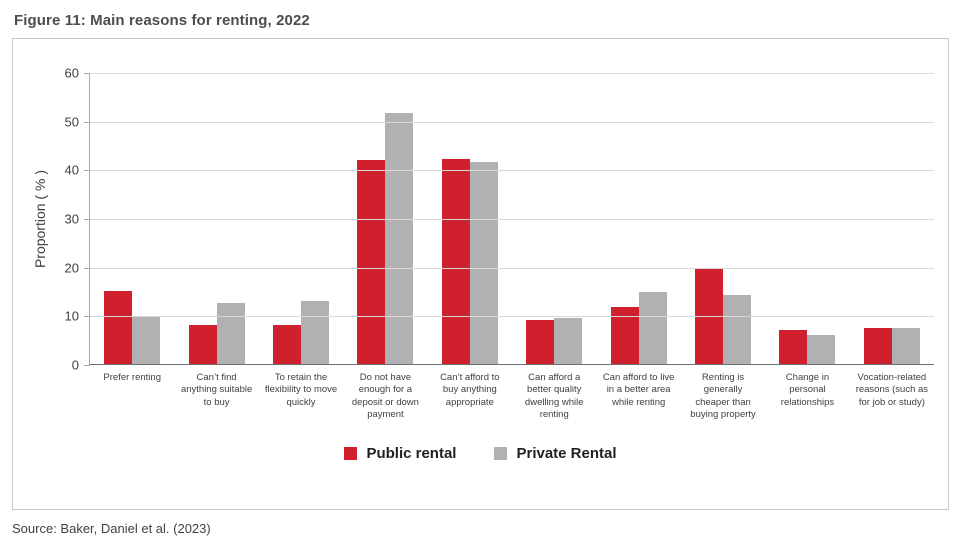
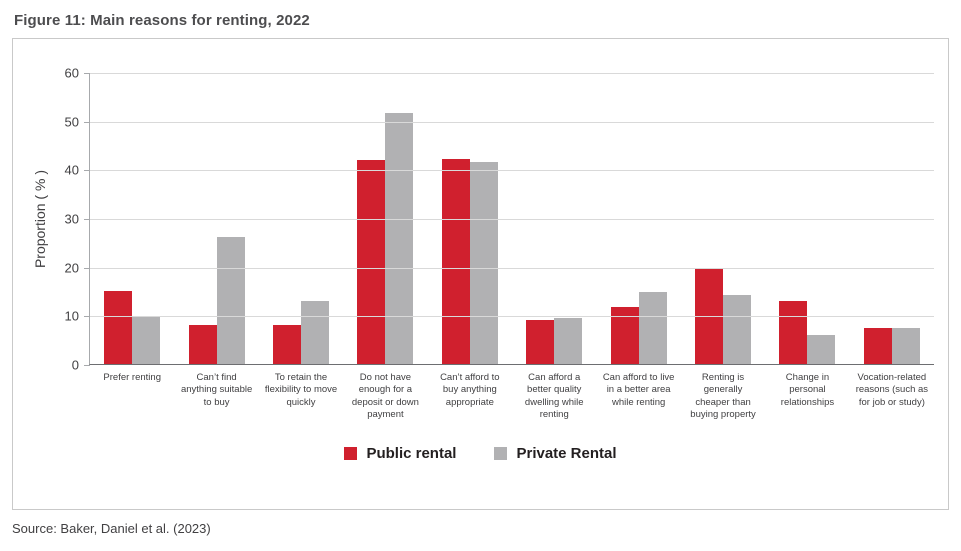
Private Rental/Can’t find anything suitable to buy: 12 -> 26
Public rental/Change in personal relationships: 7 -> 13
